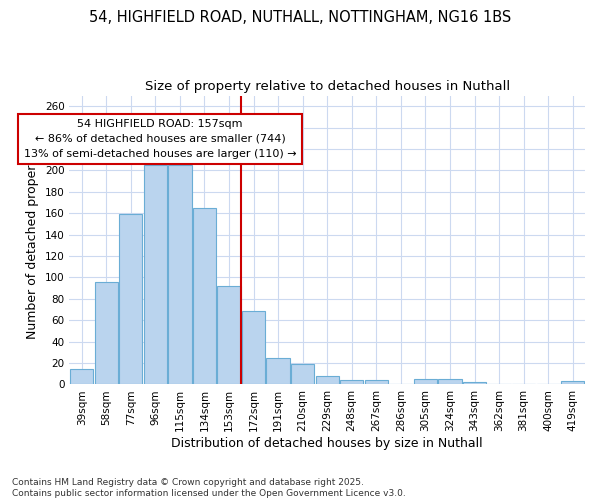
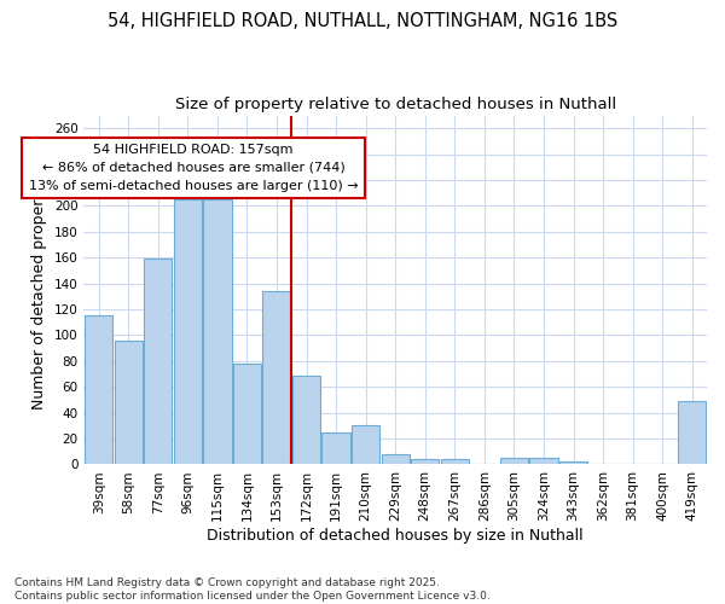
39sqm: 14 -> 115
134sqm: 165 -> 78
153sqm: 92 -> 134
210sqm: 19 -> 30
419sqm: 3 -> 49
